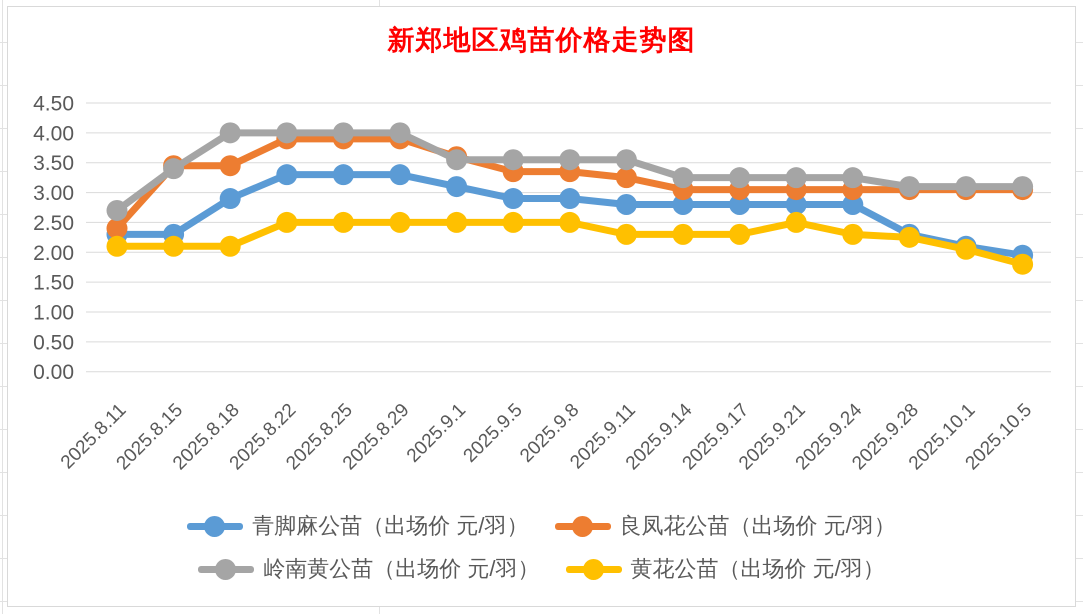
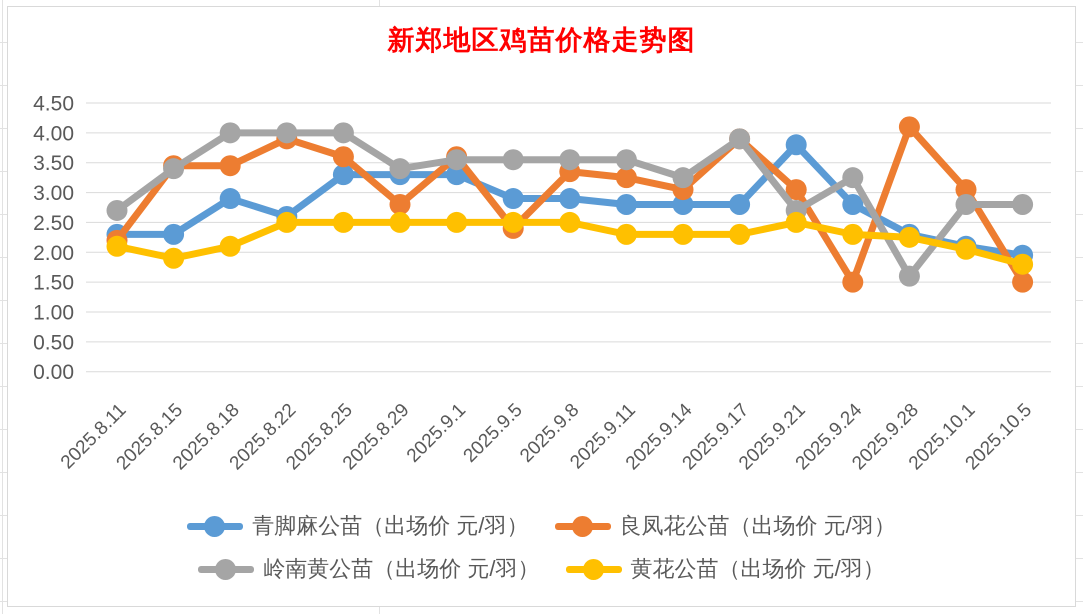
良凤花公苗（出场价 元/羽）/2025.8.11: 2.4 -> 2.2
黄花公苗（出场价 元/羽）/2025.8.15: 2.1 -> 1.9
青脚麻公苗（出场价 元/羽）/2025.8.22: 3.3 -> 2.6
良凤花公苗（出场价 元/羽）/2025.8.25: 3.9 -> 3.6
良凤花公苗（出场价 元/羽）/2025.8.29: 3.9 -> 2.8
岭南黄公苗（出场价 元/羽）/2025.8.29: 4.0 -> 3.4
青脚麻公苗（出场价 元/羽）/2025.9.1: 3.1 -> 3.3
良凤花公苗（出场价 元/羽）/2025.9.5: 3.4 -> 2.4
良凤花公苗（出场价 元/羽）/2025.9.17: 3.0 -> 3.9
岭南黄公苗（出场价 元/羽）/2025.9.17: 3.2 -> 3.9
青脚麻公苗（出场价 元/羽）/2025.9.21: 2.8 -> 3.8
岭南黄公苗（出场价 元/羽）/2025.9.21: 3.2 -> 2.7
良凤花公苗（出场价 元/羽）/2025.9.24: 3.0 -> 1.5
良凤花公苗（出场价 元/羽）/2025.9.28: 3.0 -> 4.1
岭南黄公苗（出场价 元/羽）/2025.9.28: 3.1 -> 1.6
岭南黄公苗（出场价 元/羽）/2025.10.1: 3.1 -> 2.8
良凤花公苗（出场价 元/羽）/2025.10.5: 3.0 -> 1.5
岭南黄公苗（出场价 元/羽）/2025.10.5: 3.1 -> 2.8
